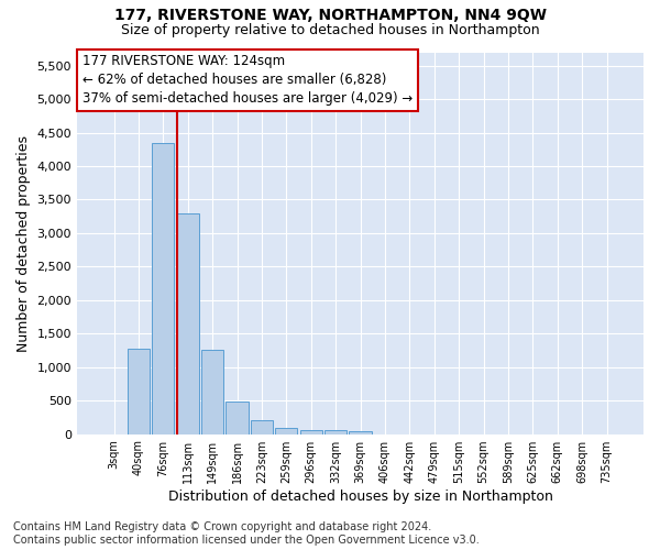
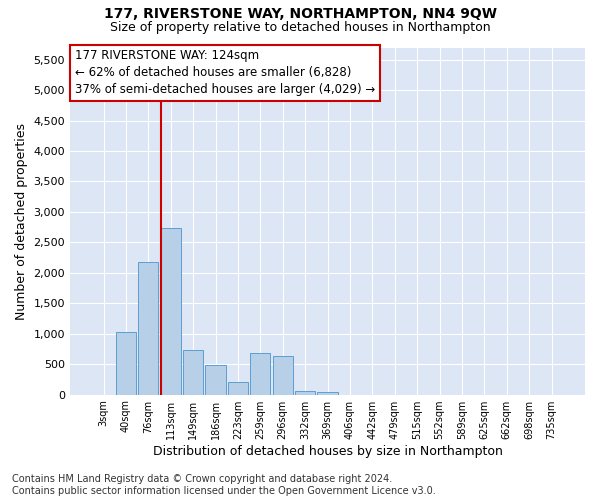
40sqm: 1,270 -> 1,020
76sqm: 4,350 -> 2,180
113sqm: 3,300 -> 2,740
149sqm: 1,260 -> 740
259sqm: 90 -> 680
296sqm: 60 -> 640
